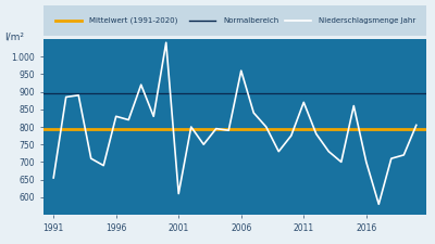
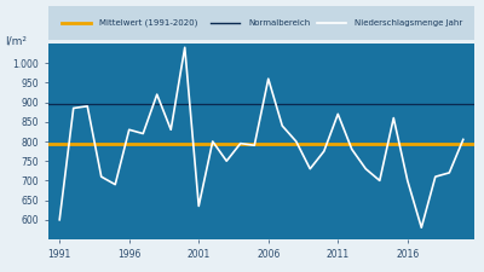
1991: 655 -> 600
2001: 610 -> 635
